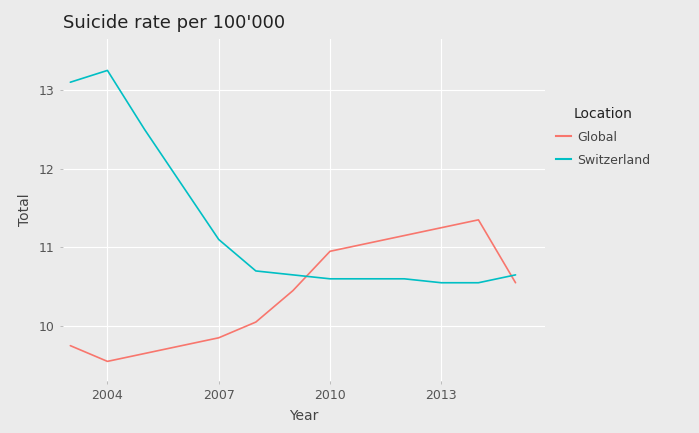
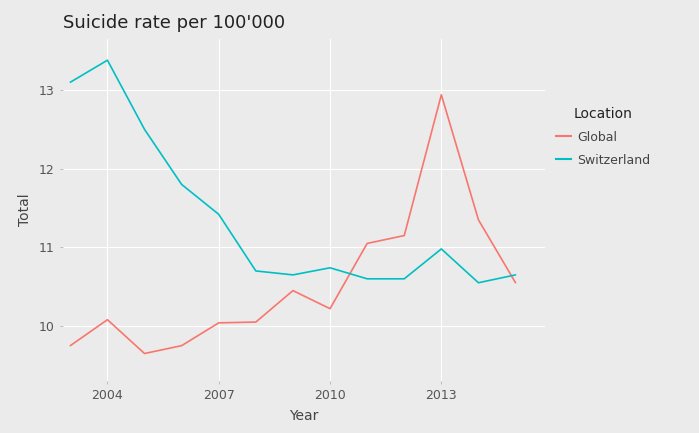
Global/2004: 9.55 -> 10.08
Switzerland/2004: 13.25 -> 13.38
Global/2007: 9.85 -> 10.04
Switzerland/2007: 11.10 -> 11.42
Global/2010: 10.95 -> 10.22
Switzerland/2010: 10.60 -> 10.74
Global/2013: 11.25 -> 12.94
Switzerland/2013: 10.55 -> 10.98
